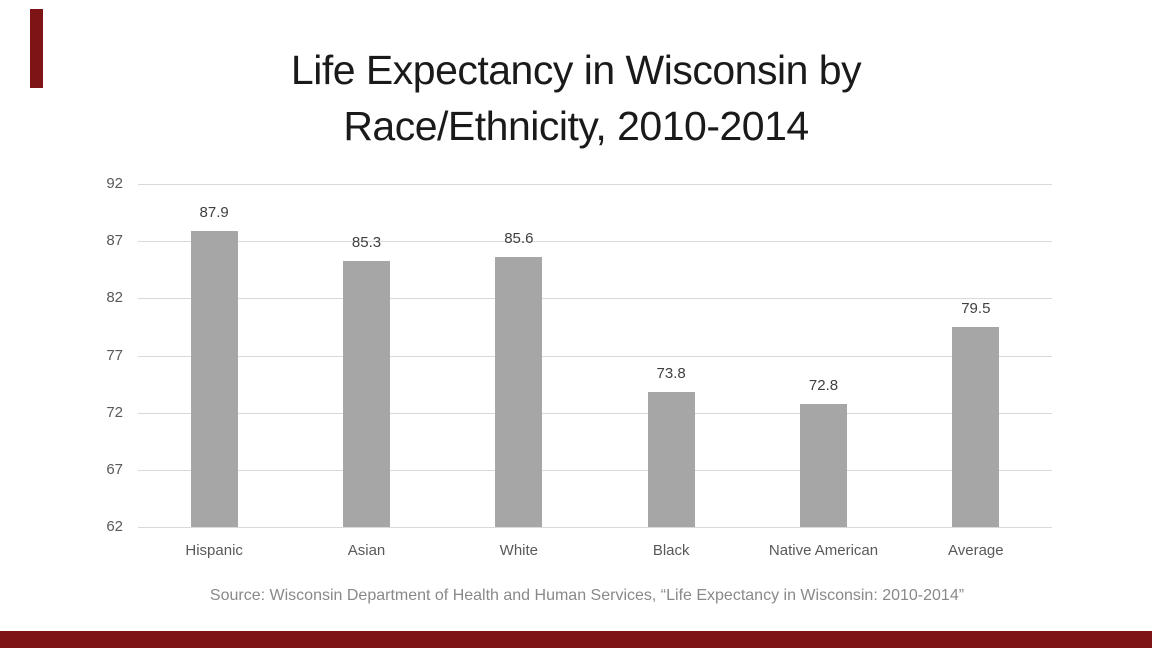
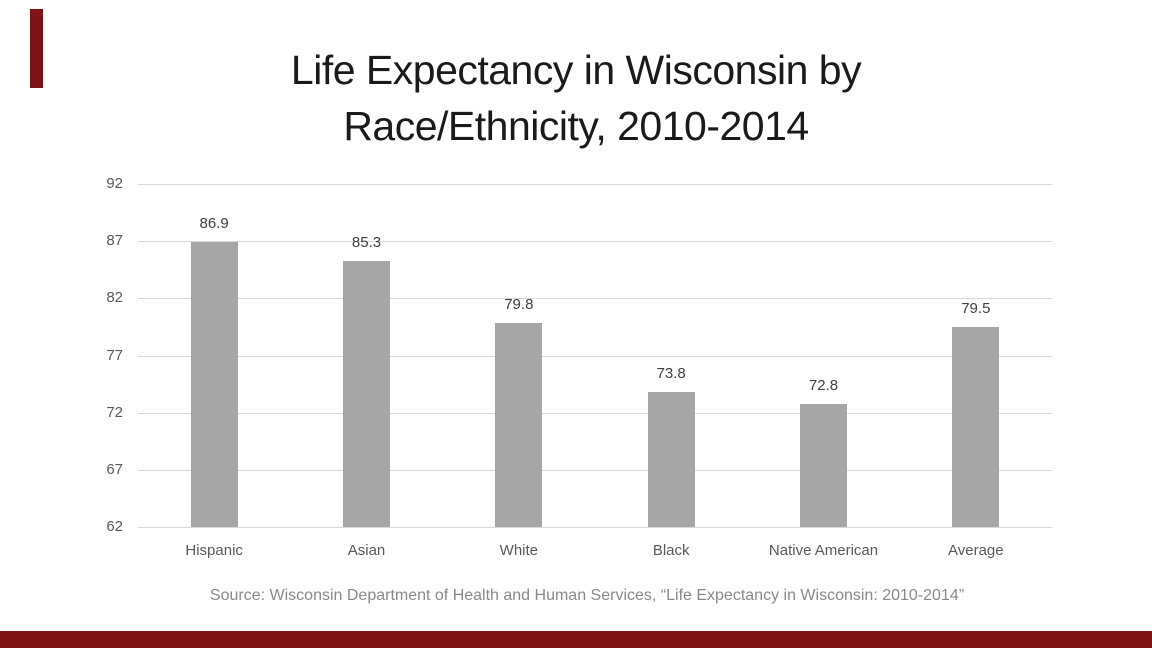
Hispanic: 87.9 -> 86.9
White: 85.6 -> 79.8
